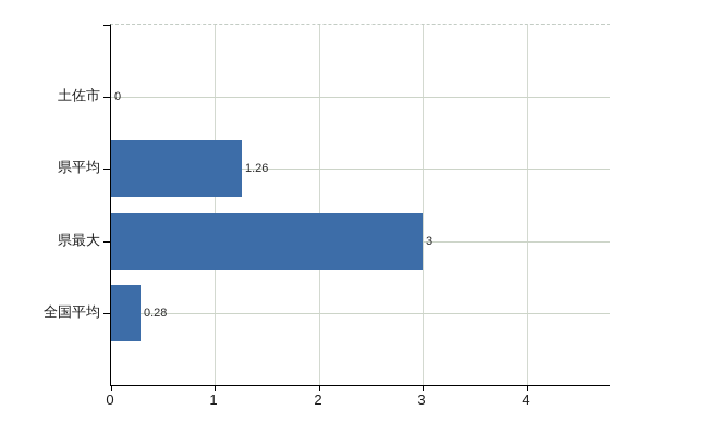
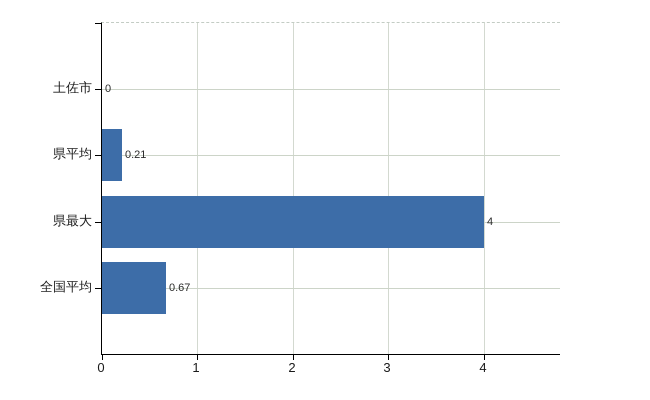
県平均: 1.26 -> 0.21
県最大: 3 -> 4
全国平均: 0.28 -> 0.67
